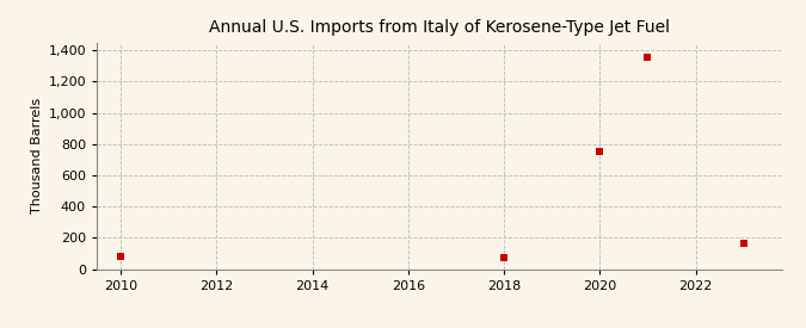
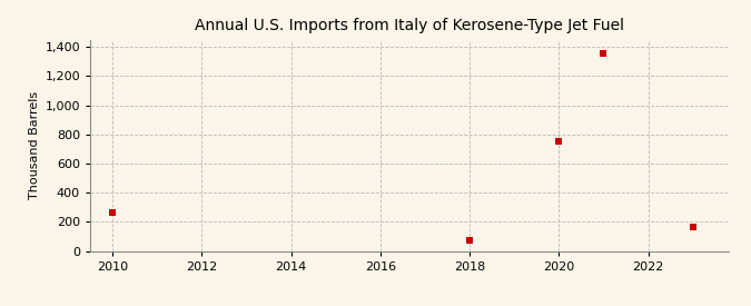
2010: 80 -> 260
